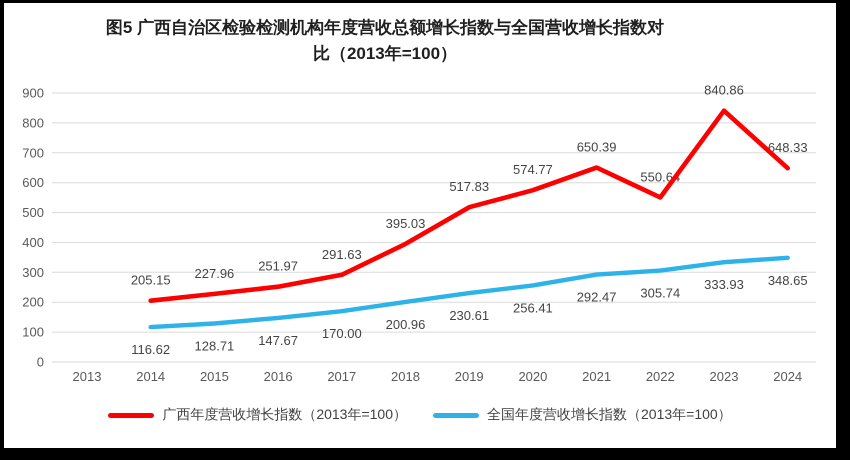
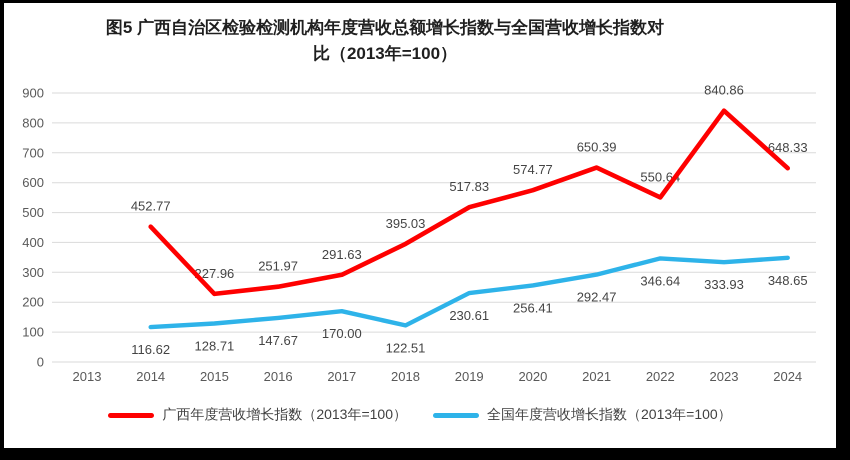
广西年度营收增长指数（2013年=100）/2014: 205.15 -> 452.77
全国年度营收增长指数（2013年=100）/2018: 200.96 -> 122.51
全国年度营收增长指数（2013年=100）/2022: 305.74 -> 346.64
